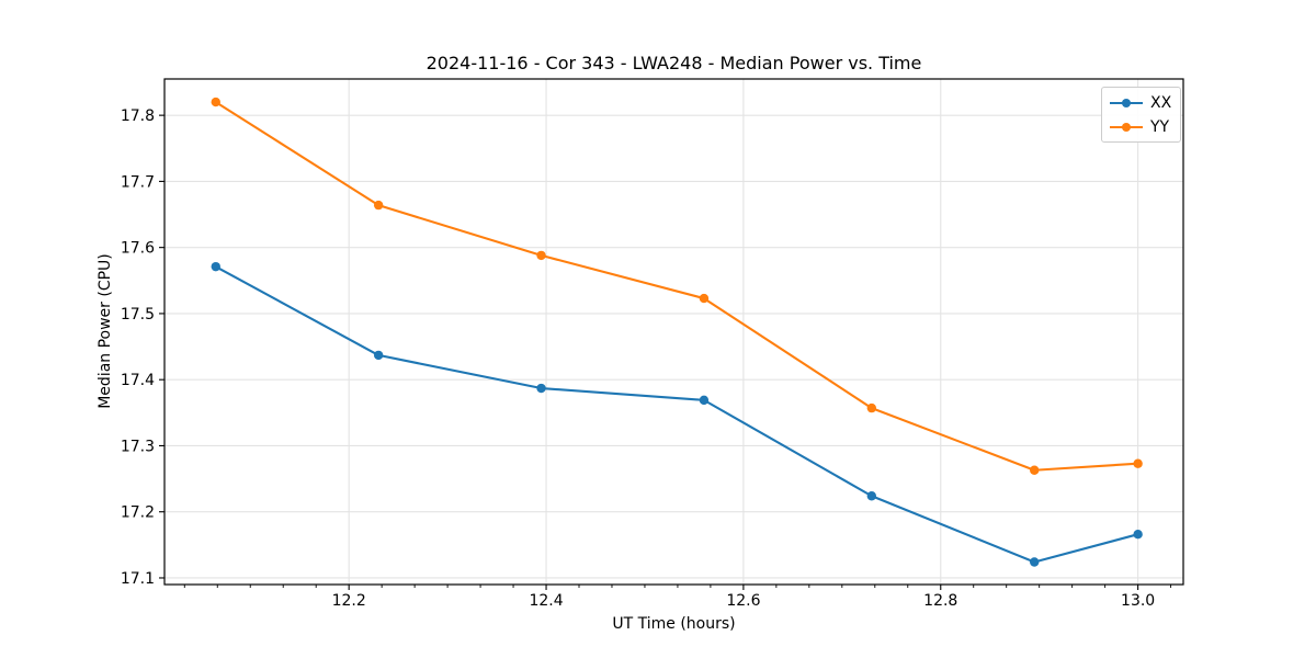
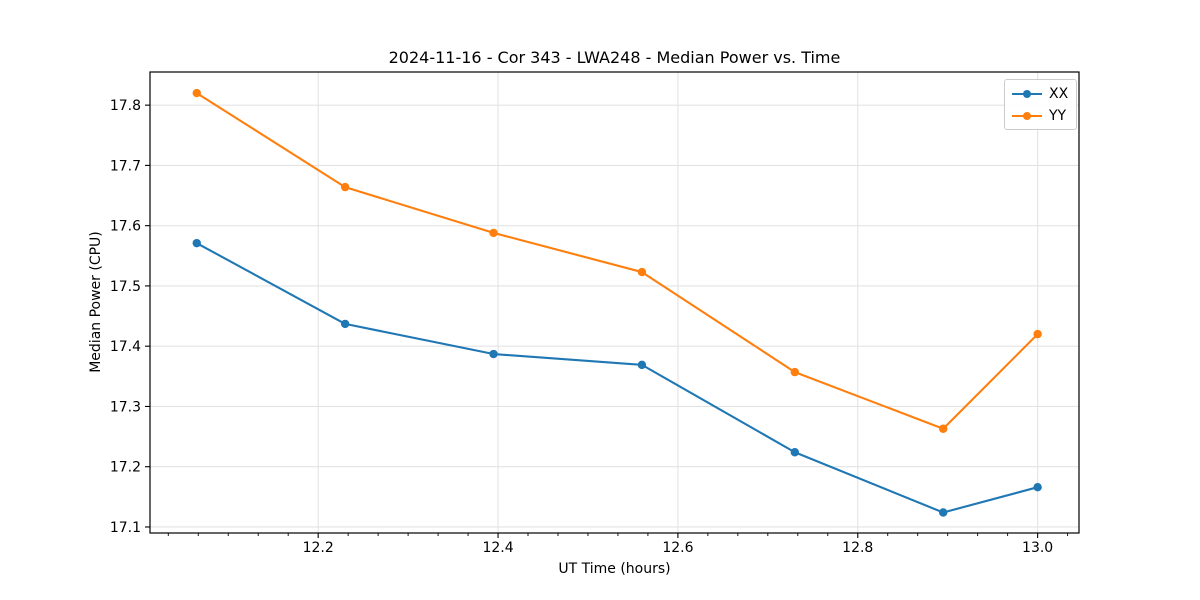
YY/13.0: 17.27 -> 17.42
